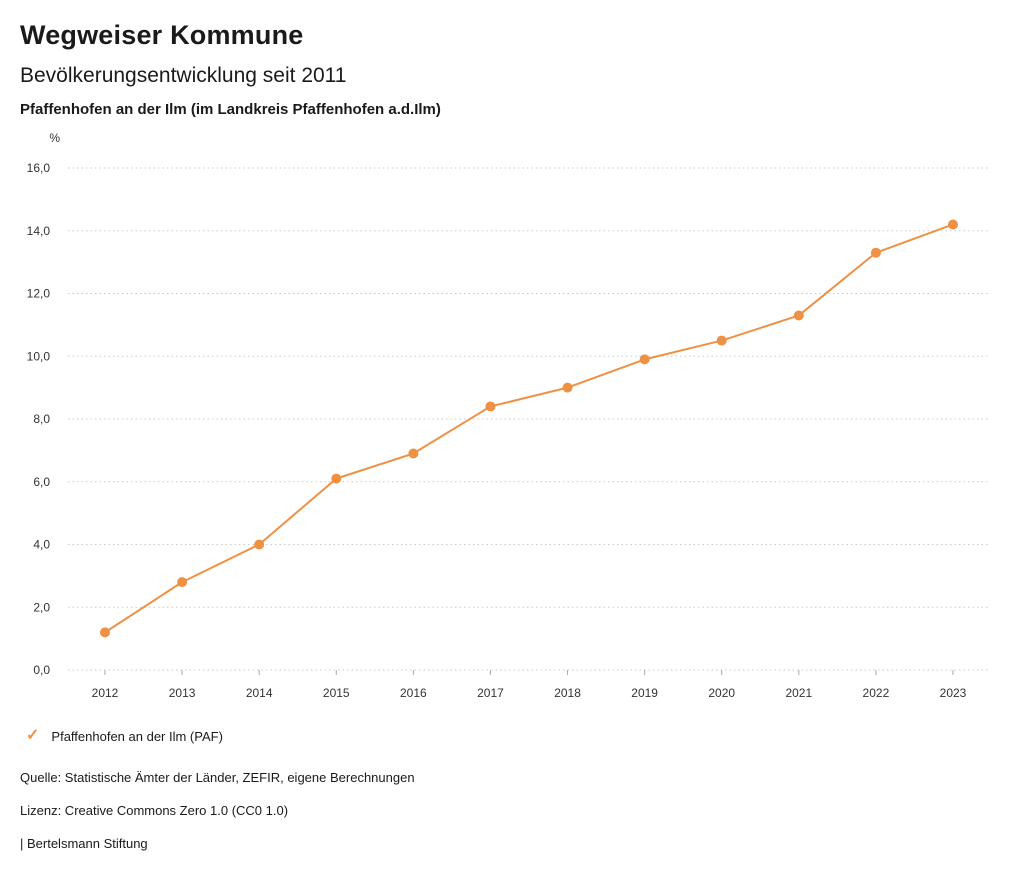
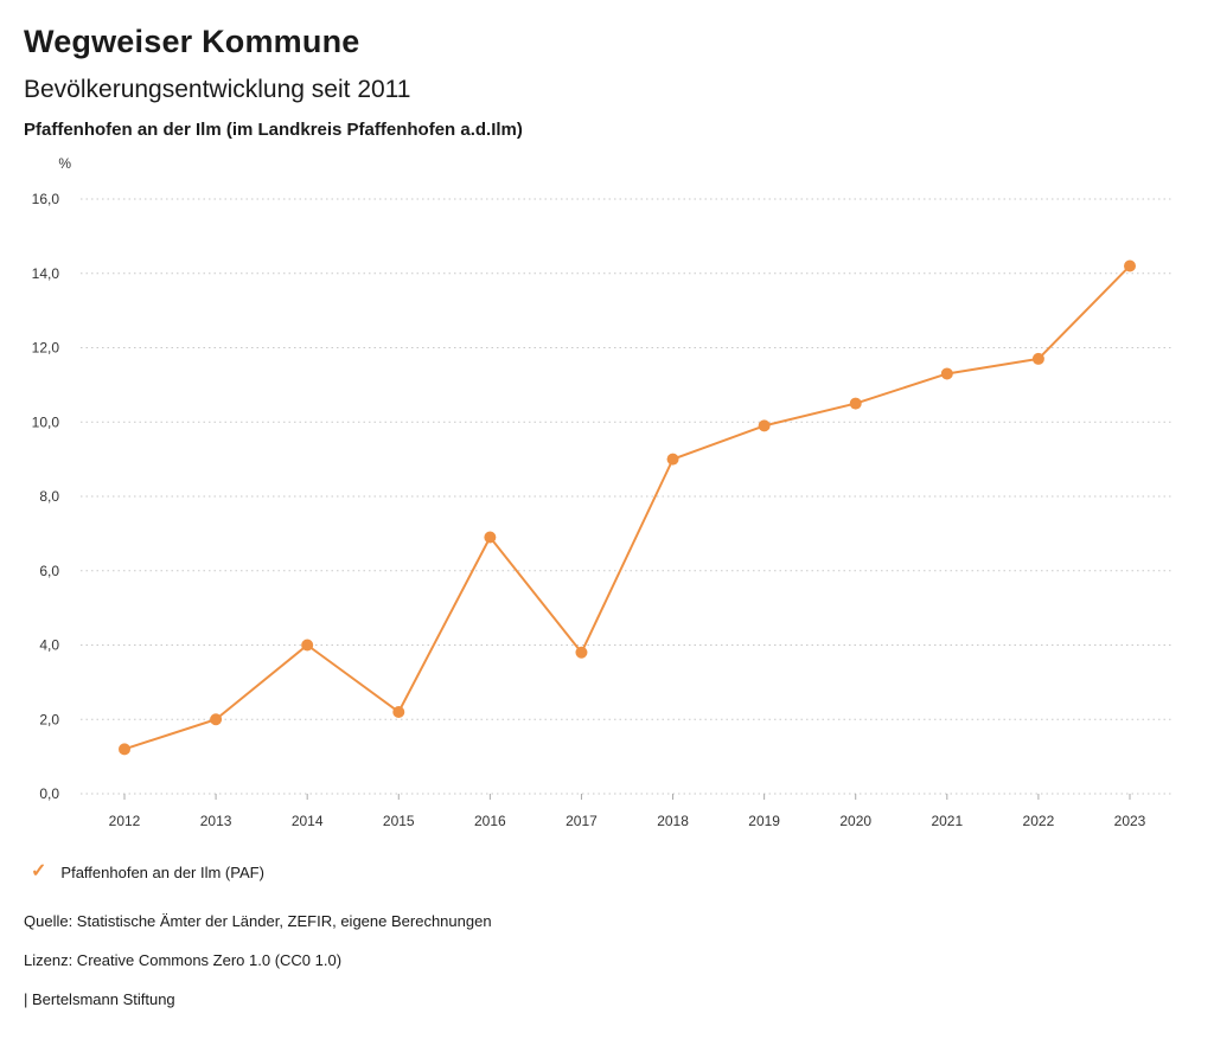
2013: 2,8 -> 2,0
2015: 6,1 -> 2,2
2017: 8,4 -> 3,8
2022: 13,3 -> 11,7
